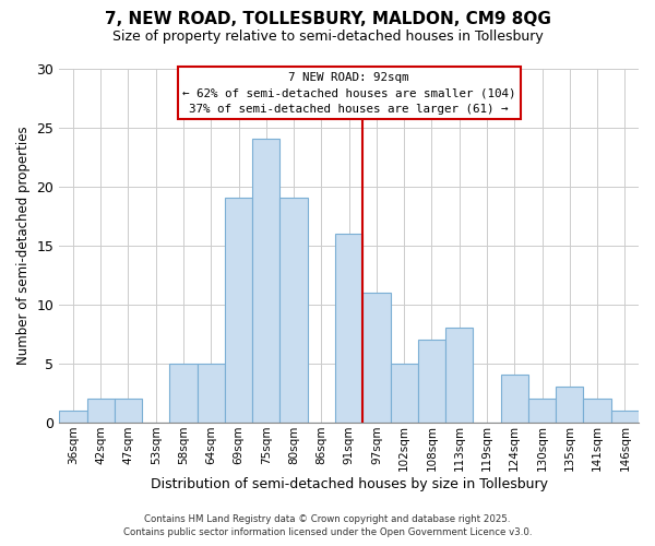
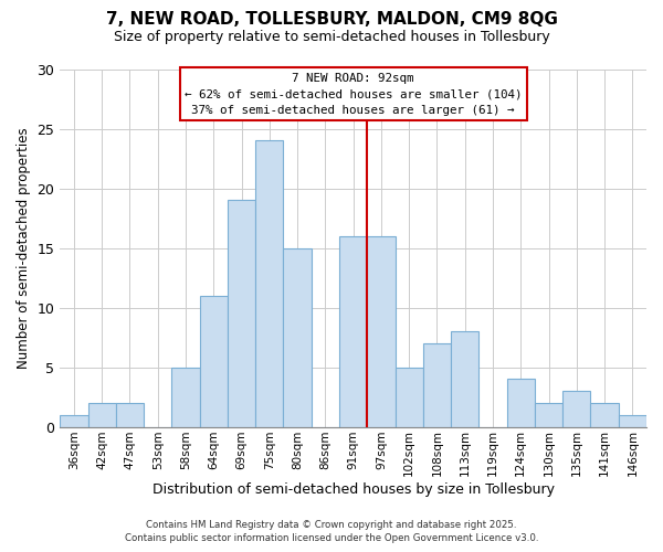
64sqm: 5 -> 11
80sqm: 19 -> 15
97sqm: 11 -> 16
